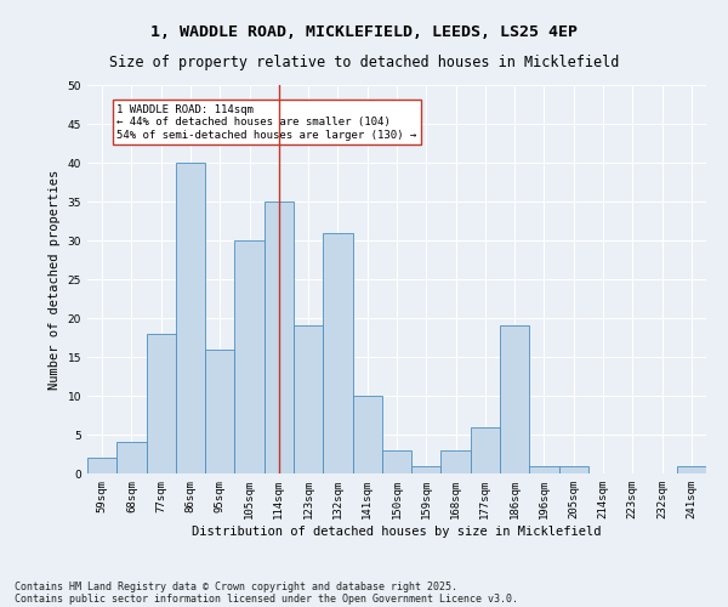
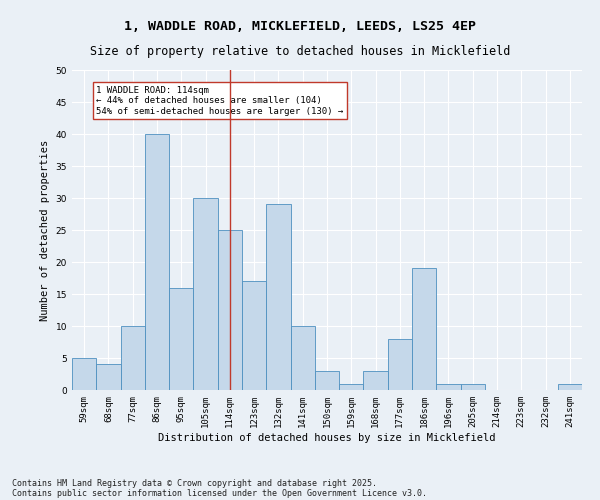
59sqm: 2 -> 5
77sqm: 18 -> 10
114sqm: 35 -> 25
123sqm: 19 -> 17
132sqm: 31 -> 29
177sqm: 6 -> 8
